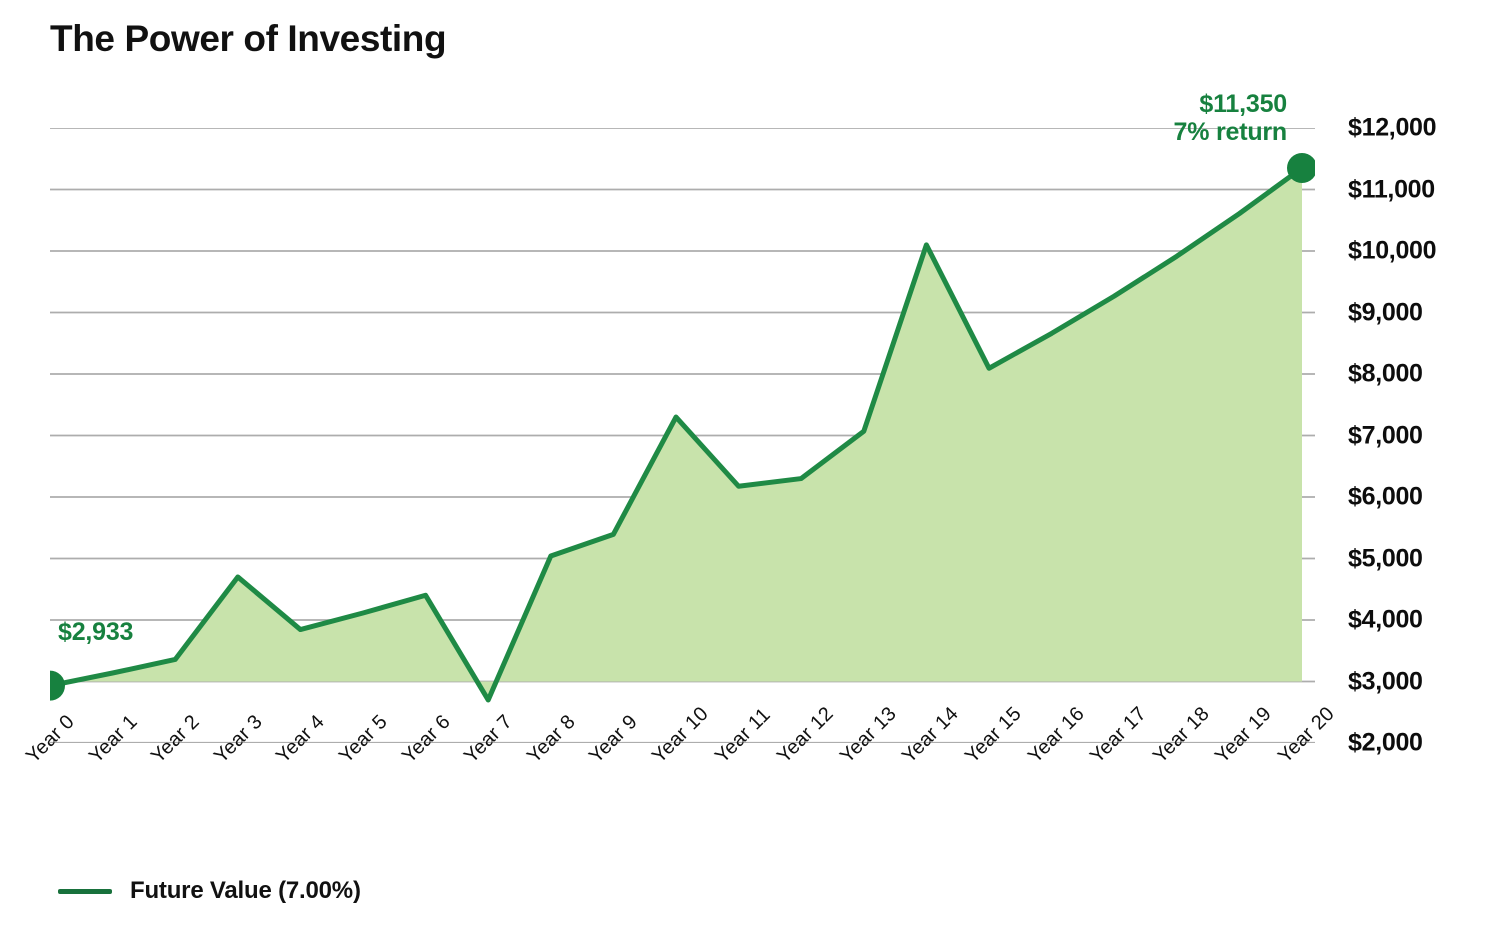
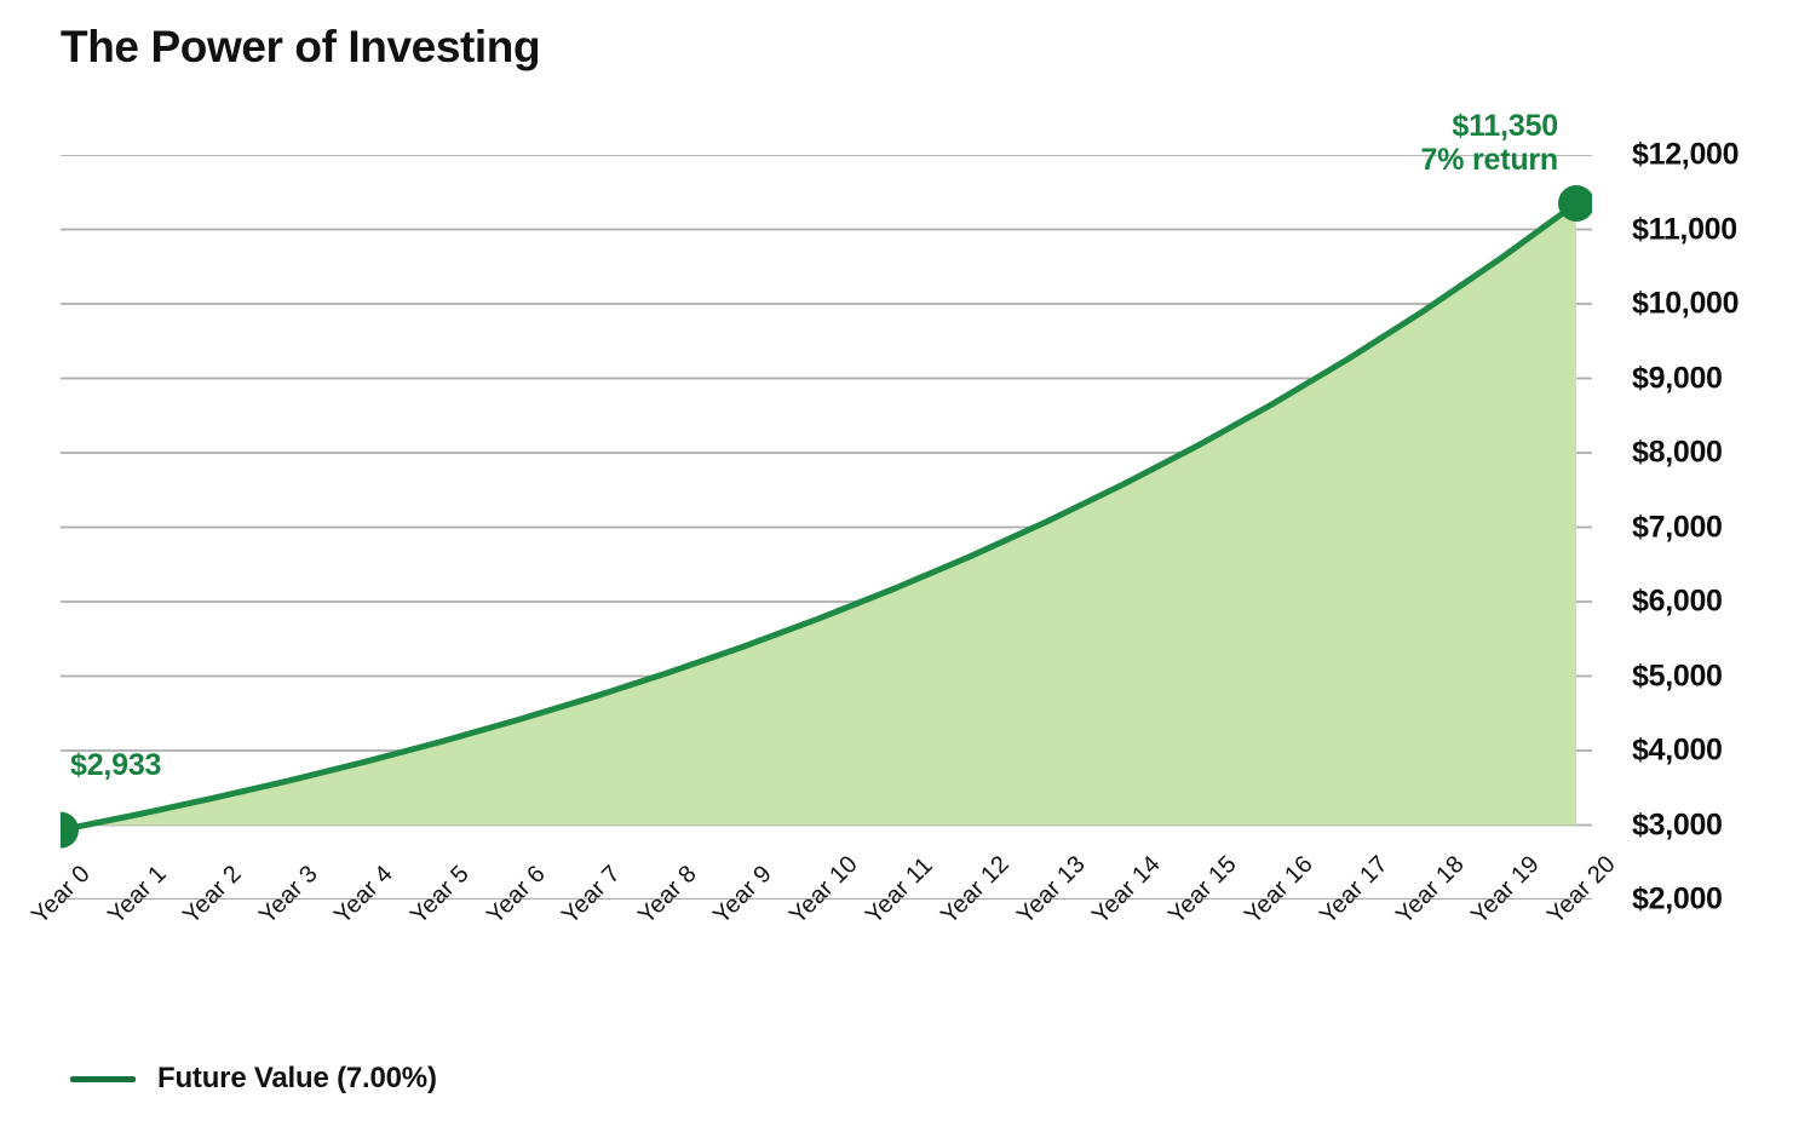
Year 3: $4700 -> $3600
Year 7: $2700 -> $4700
Year 10: $7300 -> $5800
Year 12: $6300 -> $6600
Year 14: $10100 -> $7600
